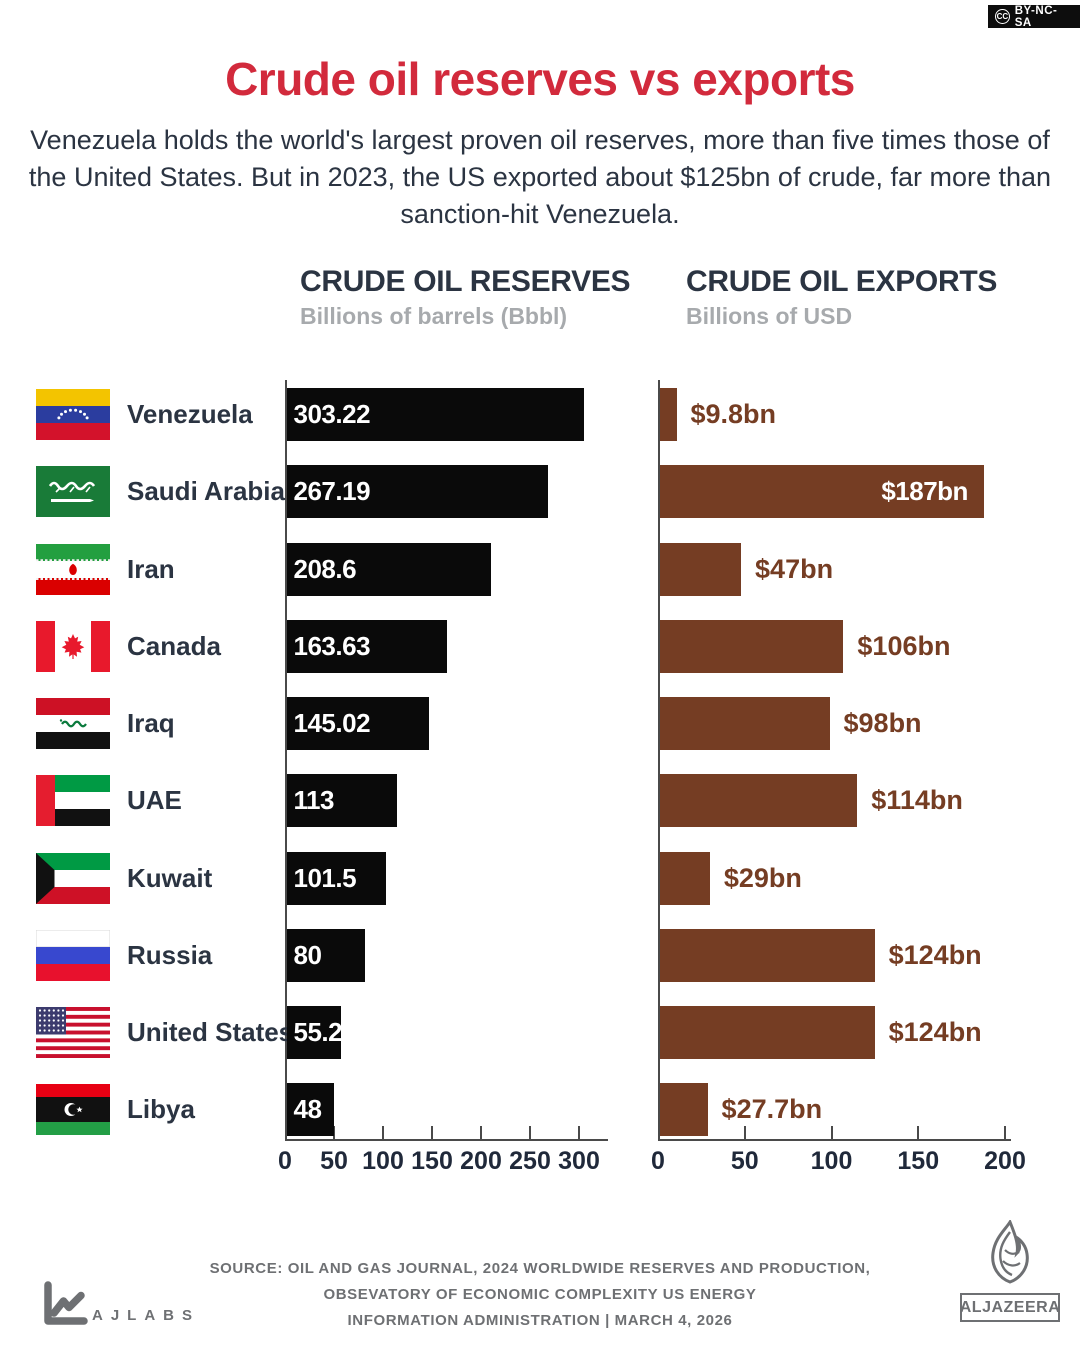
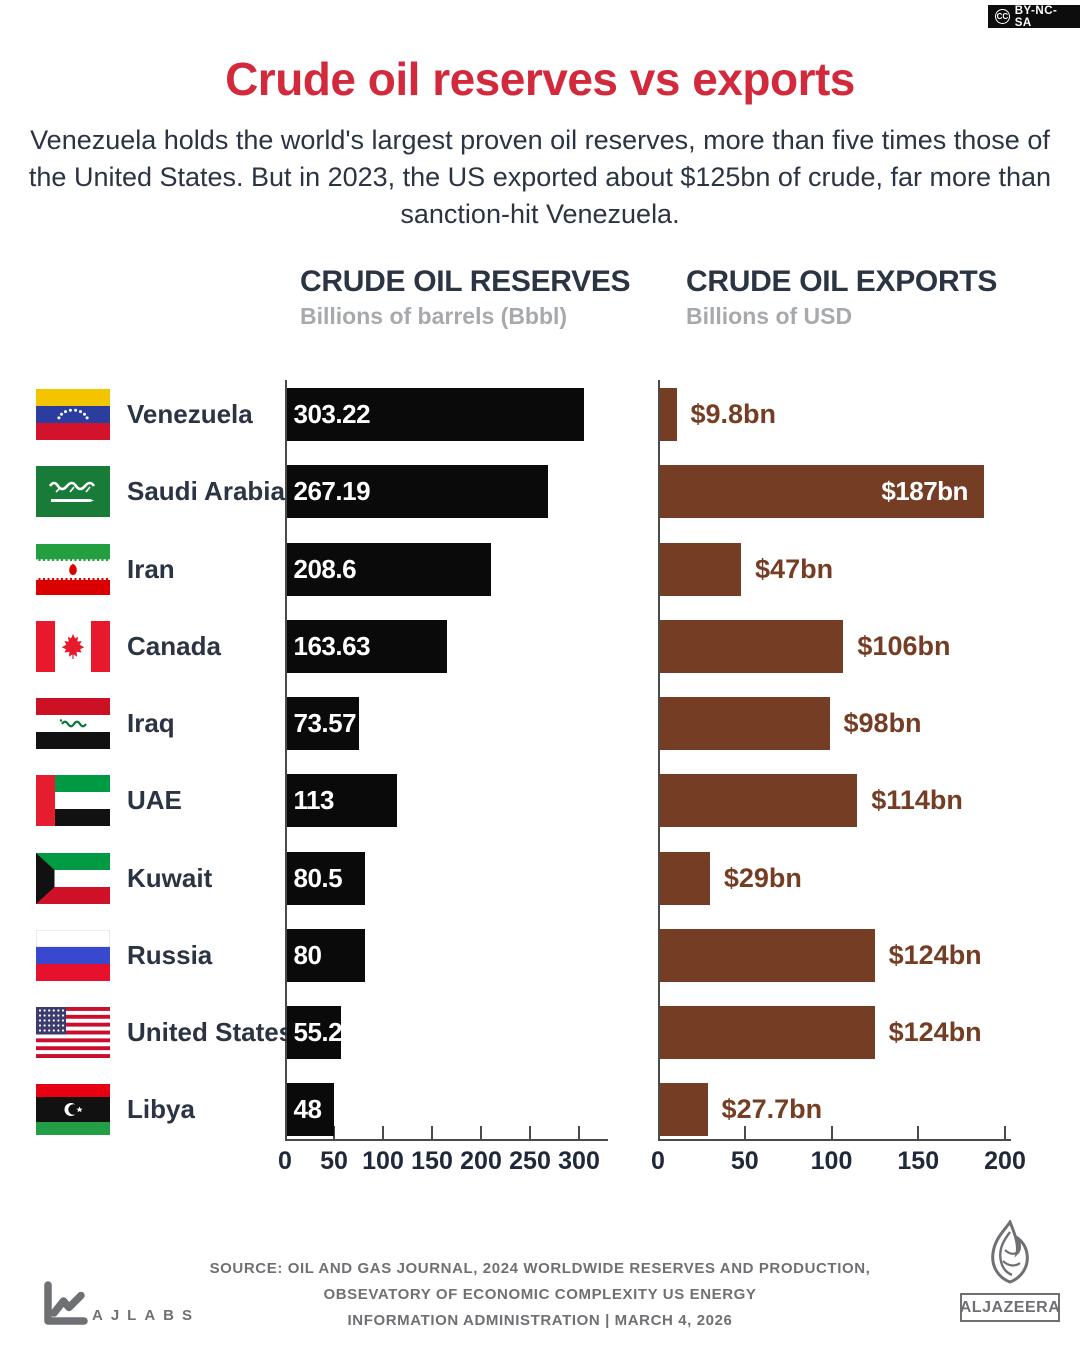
CRUDE OIL RESERVES/Iraq: 145.02 -> 73.57
CRUDE OIL RESERVES/Kuwait: 101.5 -> 80.5
